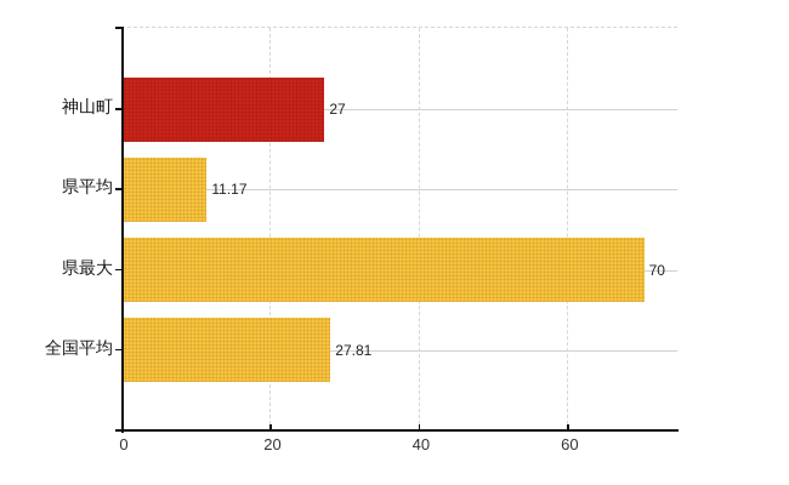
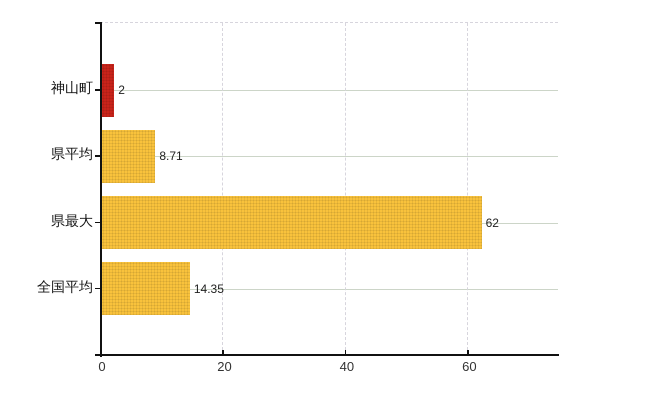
神山町: 27 -> 2
県平均: 11.17 -> 8.71
県最大: 70 -> 62
全国平均: 27.81 -> 14.35
